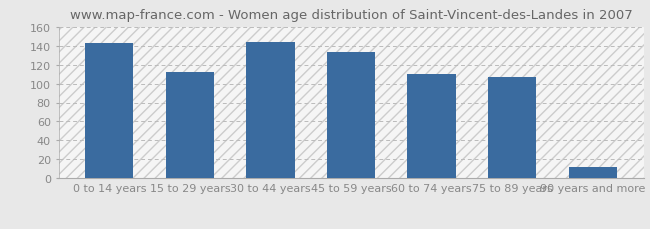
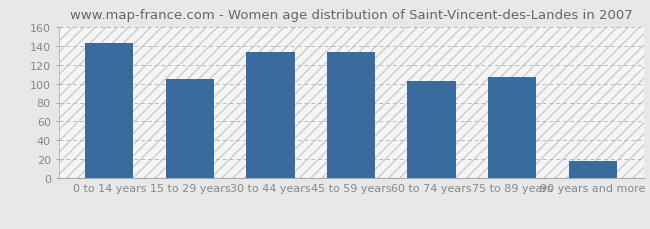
15 to 29 years: 112 -> 105
30 to 44 years: 144 -> 133
60 to 74 years: 110 -> 103
90 years and more: 12 -> 18
